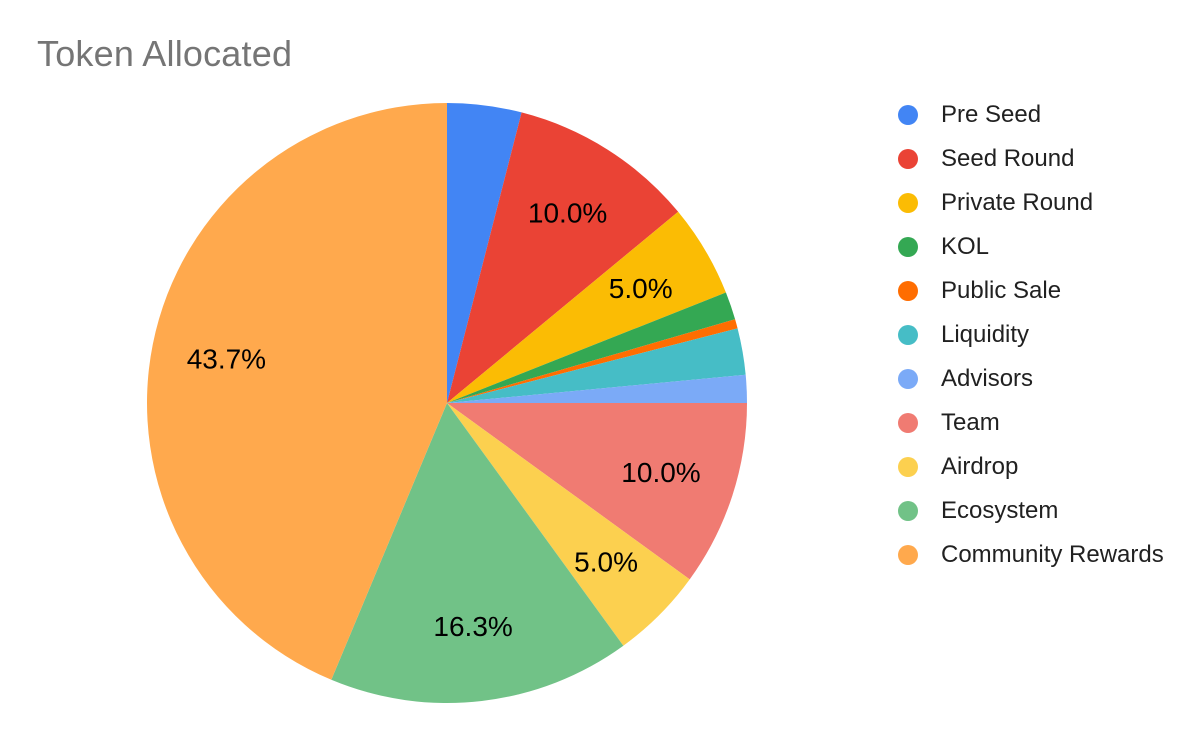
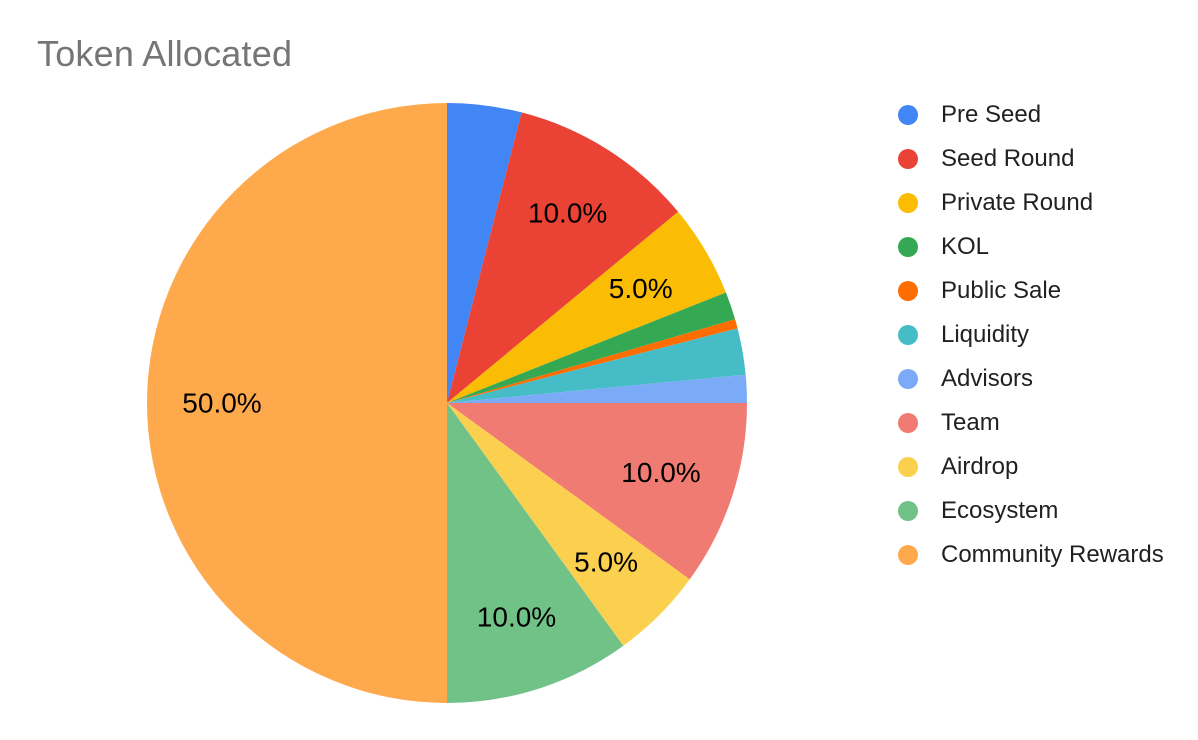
Ecosystem: 16.3% -> 10.0%
Community Rewards: 43.7% -> 50.0%
